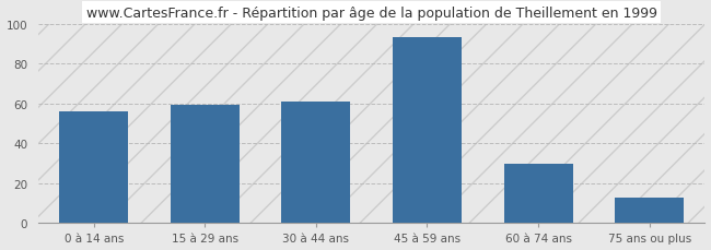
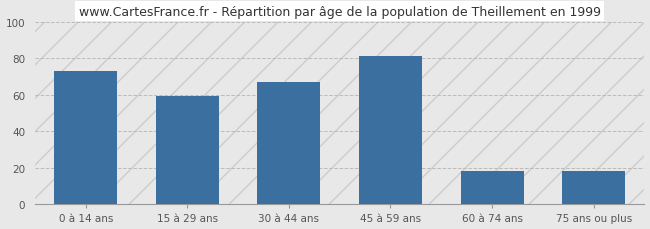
0 à 14 ans: 56 -> 73
30 à 44 ans: 61 -> 67
45 à 59 ans: 93 -> 81
60 à 74 ans: 30 -> 18
75 ans ou plus: 13 -> 18
